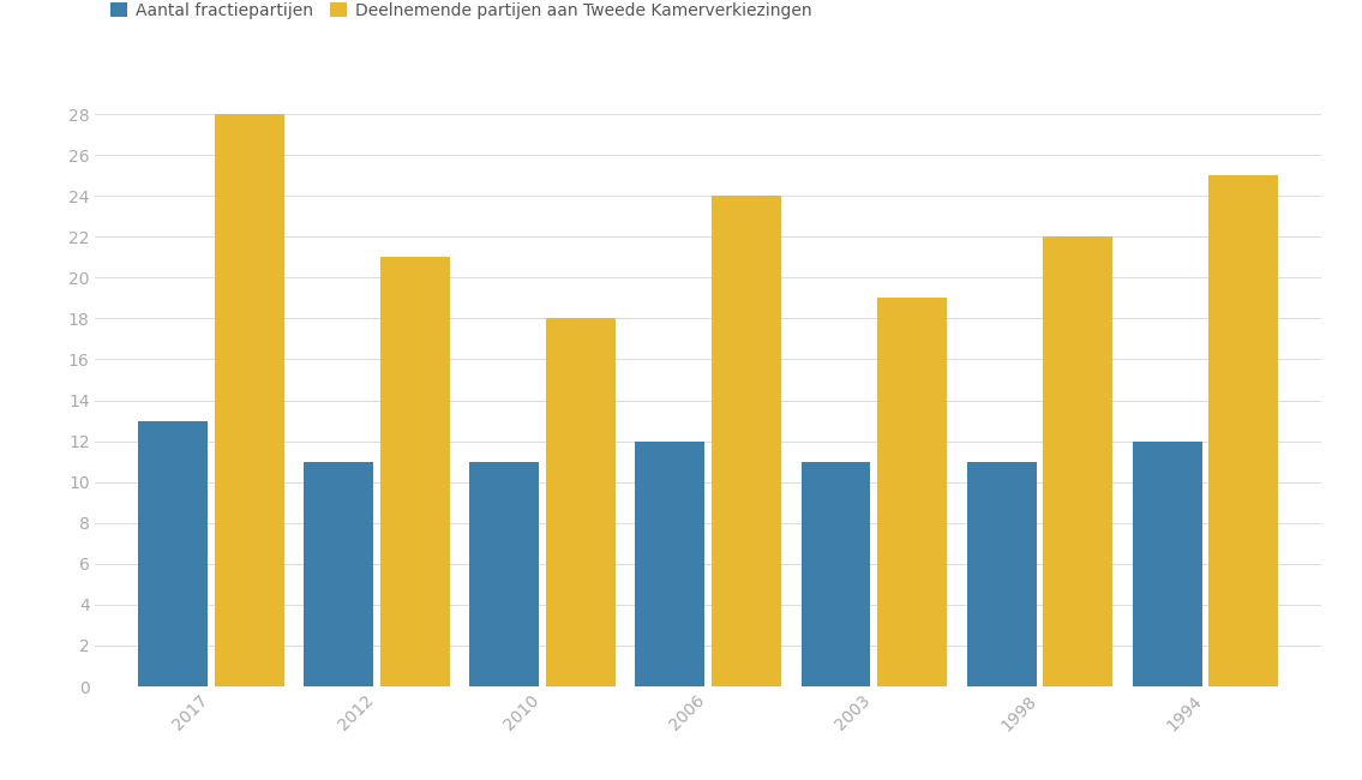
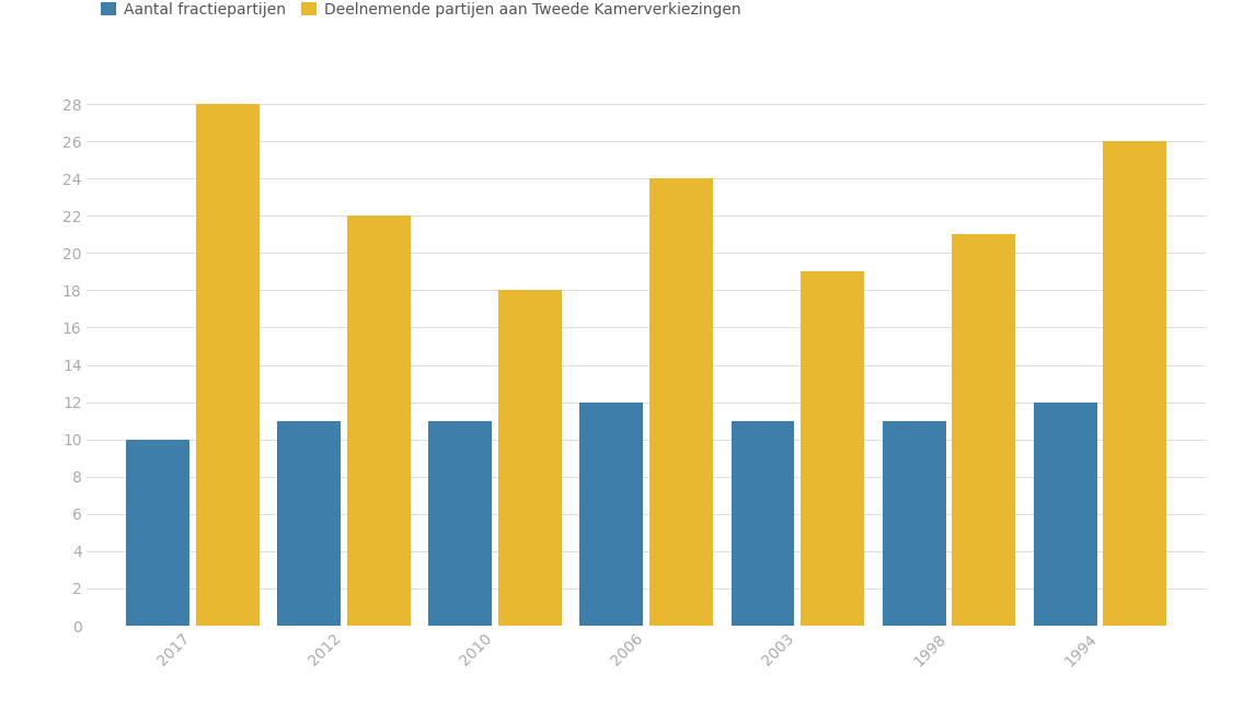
Aantal fractiepartijen/2017: 13 -> 10
Deelnemende partijen aan Tweede Kamerverkiezingen/2012: 21 -> 22
Deelnemende partijen aan Tweede Kamerverkiezingen/1998: 22 -> 21
Deelnemende partijen aan Tweede Kamerverkiezingen/1994: 25 -> 26
